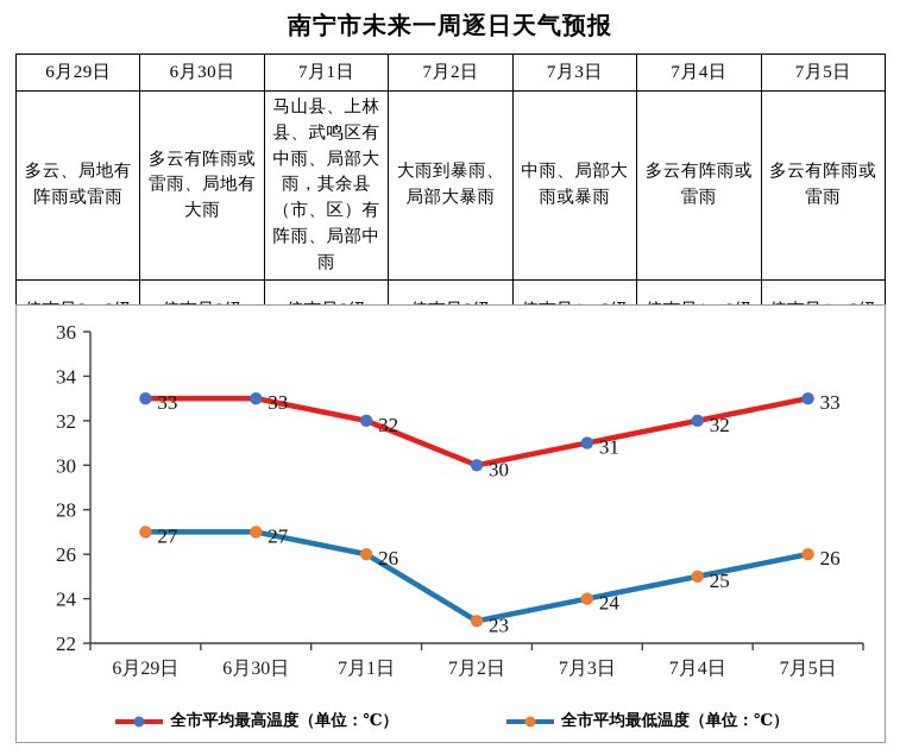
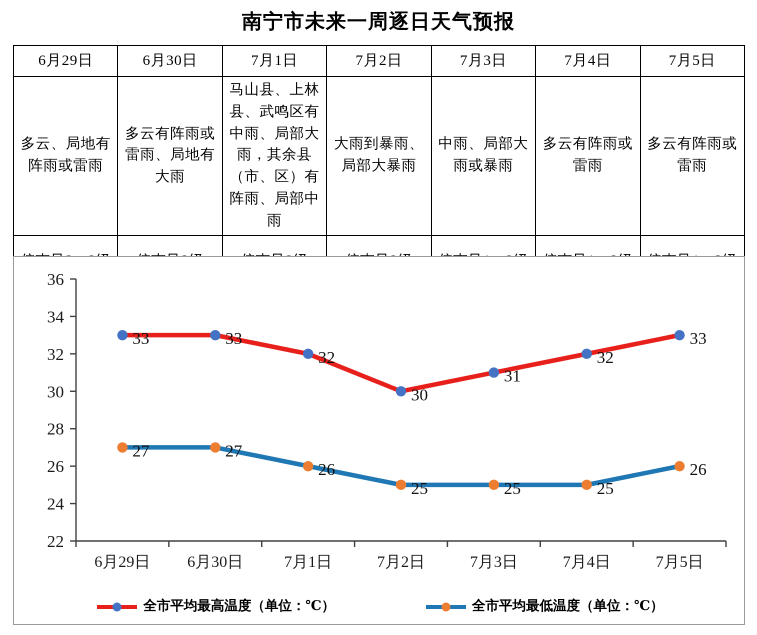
全市平均最低温度（单位：℃）/7月2日: 23 -> 25
全市平均最低温度（单位：℃）/7月3日: 24 -> 25
